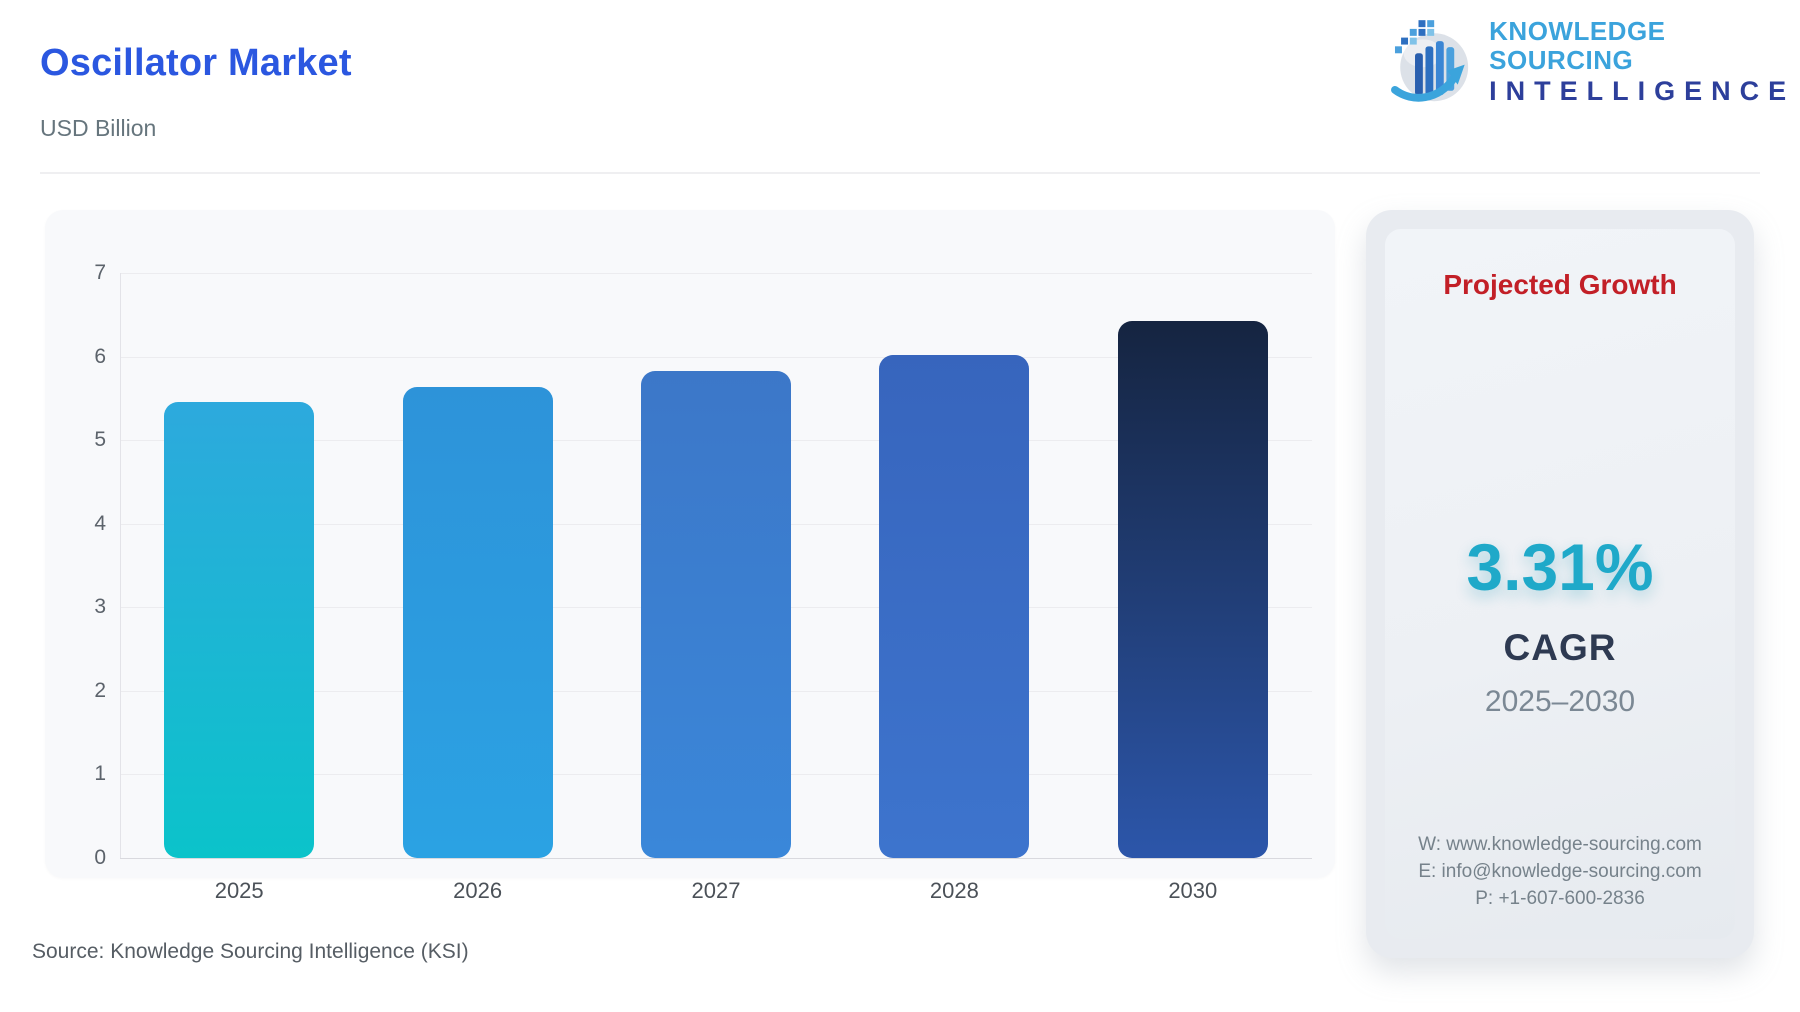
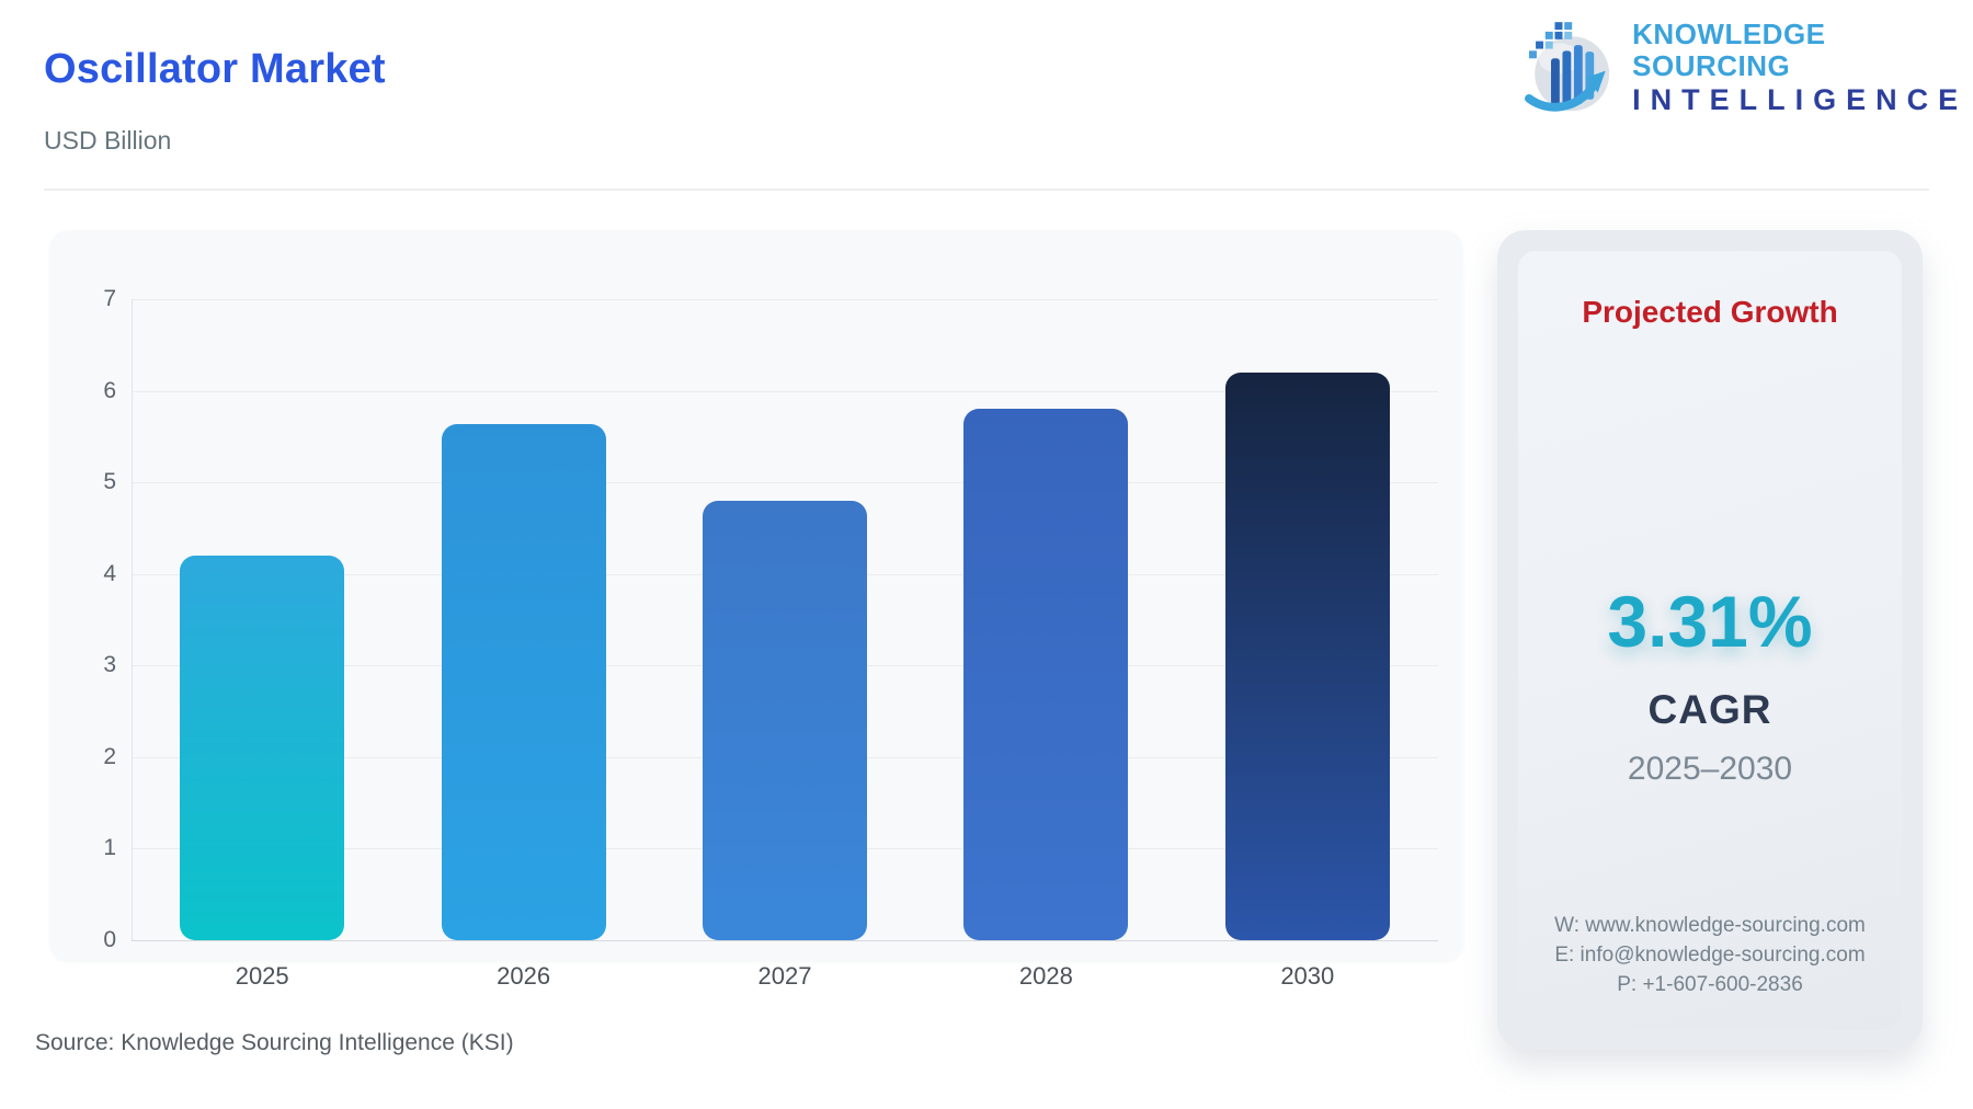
2025: 5.5 -> 4.2
2027: 5.8 -> 4.8
2028: 6.0 -> 5.8
2030: 6.4 -> 6.2
